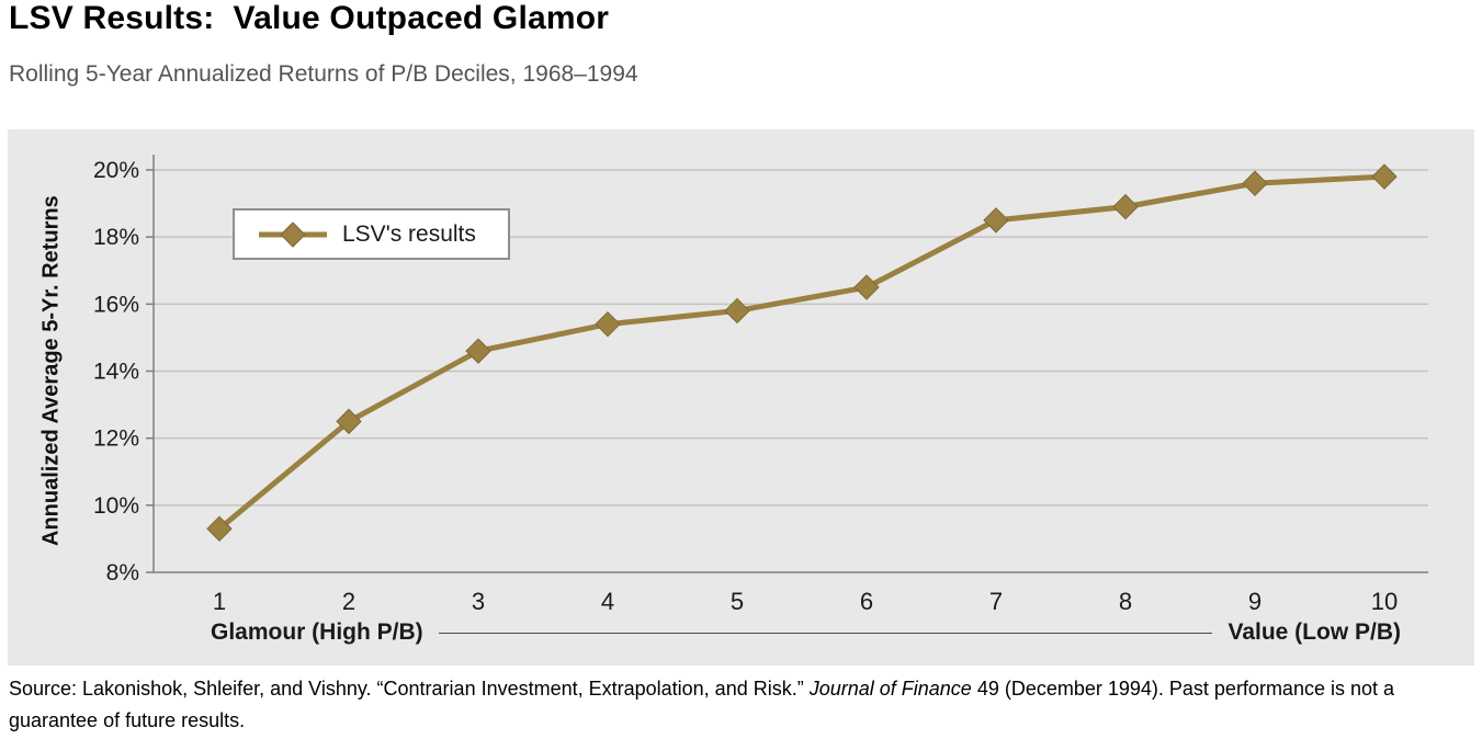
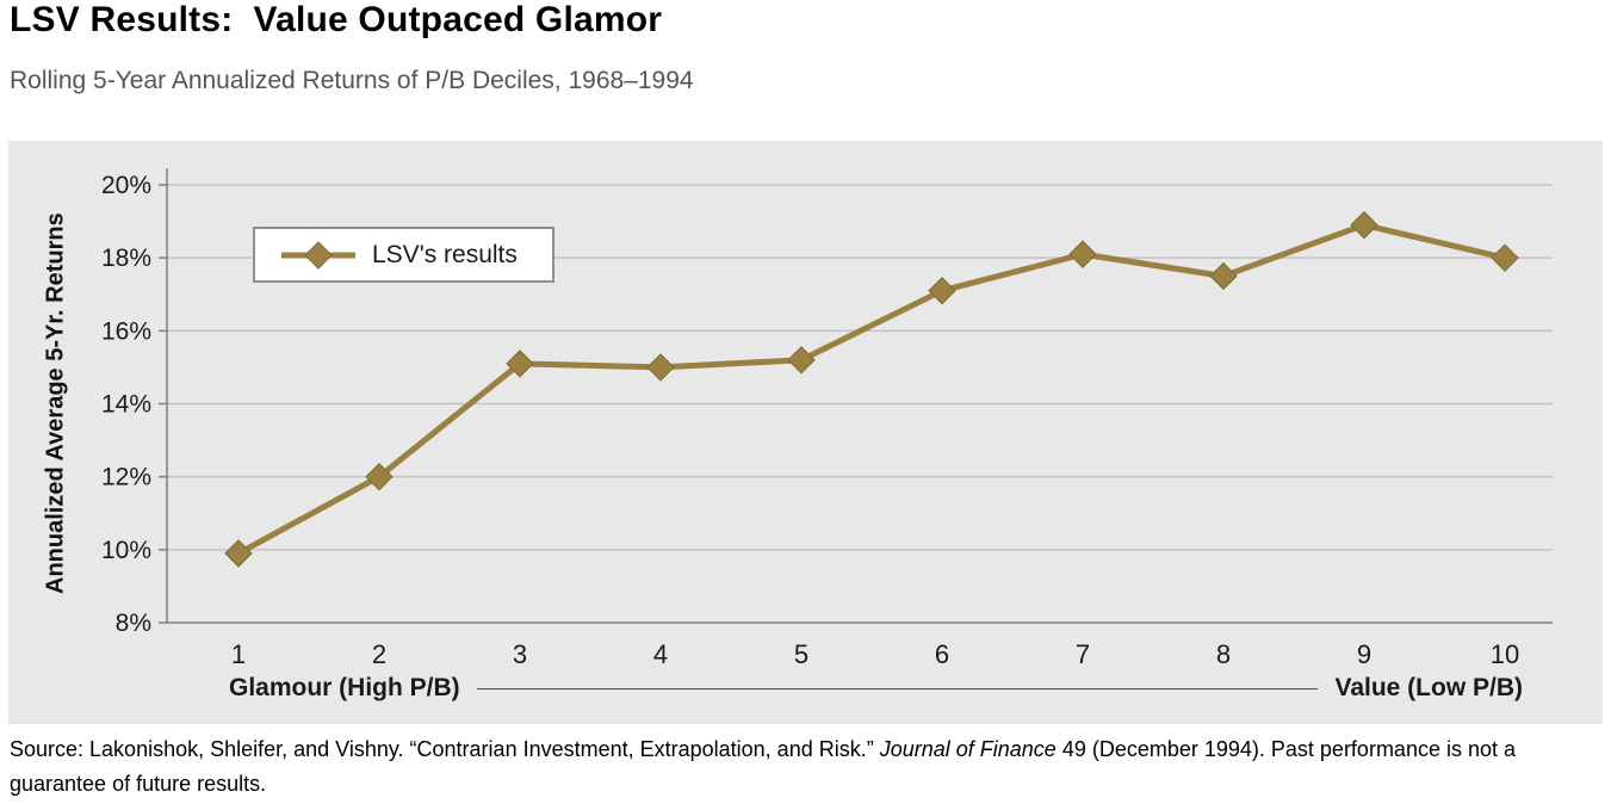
1: 9.3% -> 9.9%
2: 12.5% -> 12.0%
3: 14.6% -> 15.1%
4: 15.4% -> 15.0%
5: 15.8% -> 15.2%
6: 16.5% -> 17.1%
7: 18.5% -> 18.1%
8: 18.9% -> 17.5%
9: 19.6% -> 18.9%
10: 19.8% -> 18.0%
